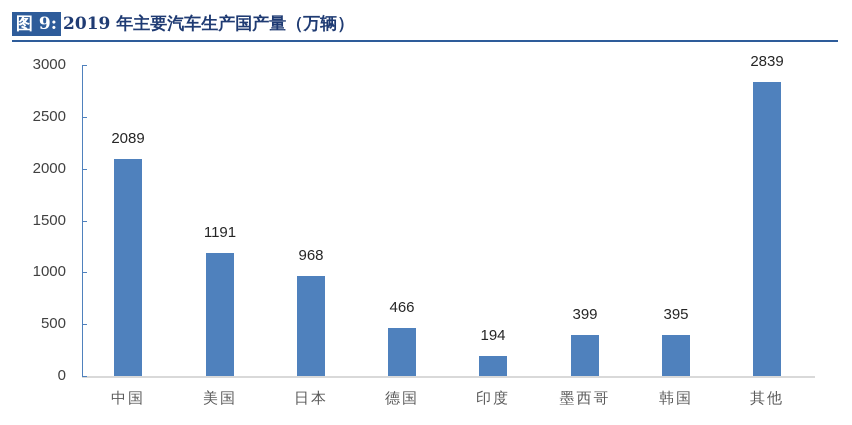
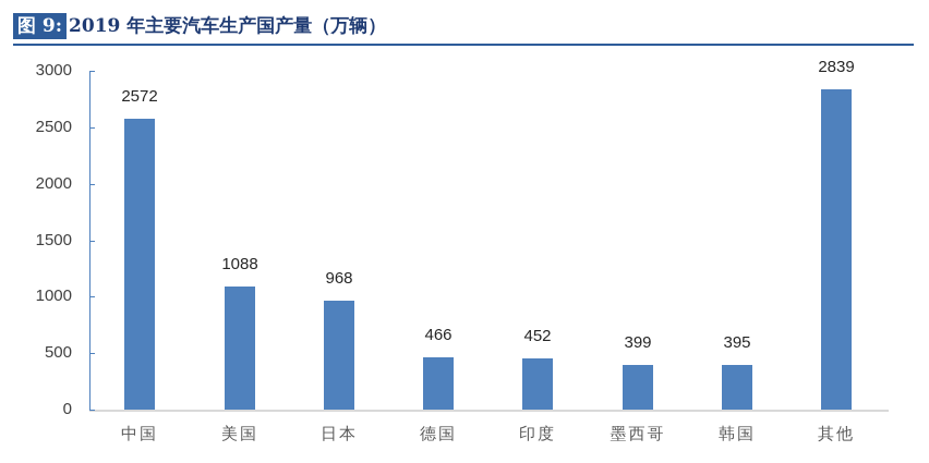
中国: 2089 -> 2572
美国: 1191 -> 1088
印度: 194 -> 452
